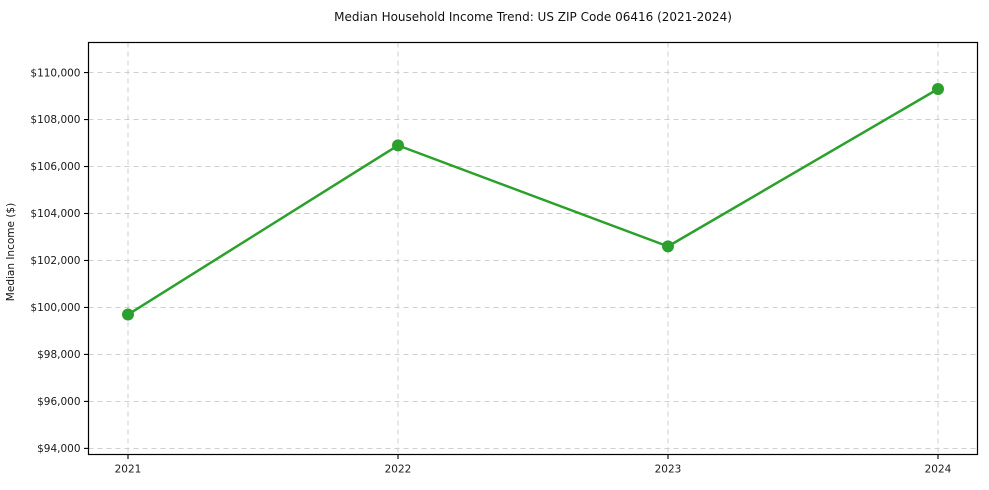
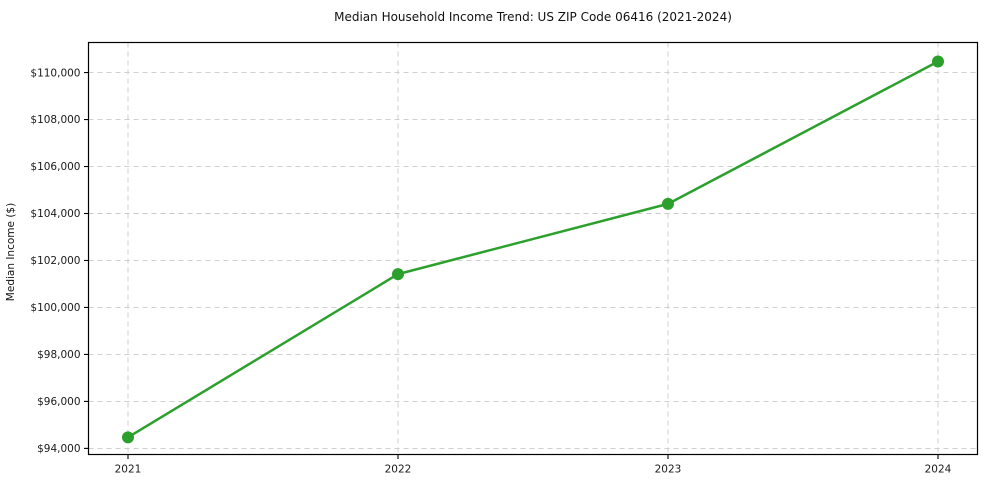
2021: $99700 -> $94500
2022: $106900 -> $101400
2023: $102600 -> $104400
2024: $109300 -> $110500
